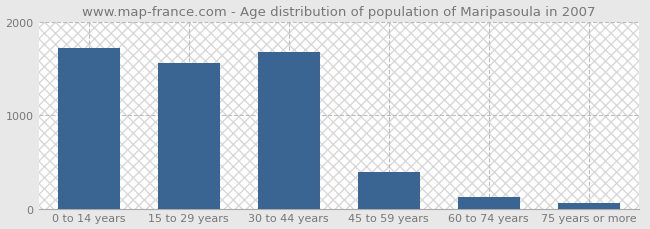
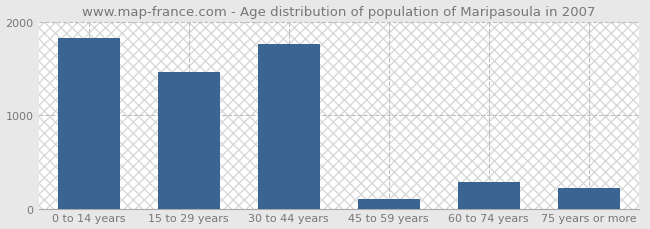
0 to 14 years: 1720 -> 1820
15 to 29 years: 1560 -> 1460
30 to 44 years: 1680 -> 1760
45 to 59 years: 390 -> 100
60 to 74 years: 120 -> 280
75 years or more: 60 -> 220
